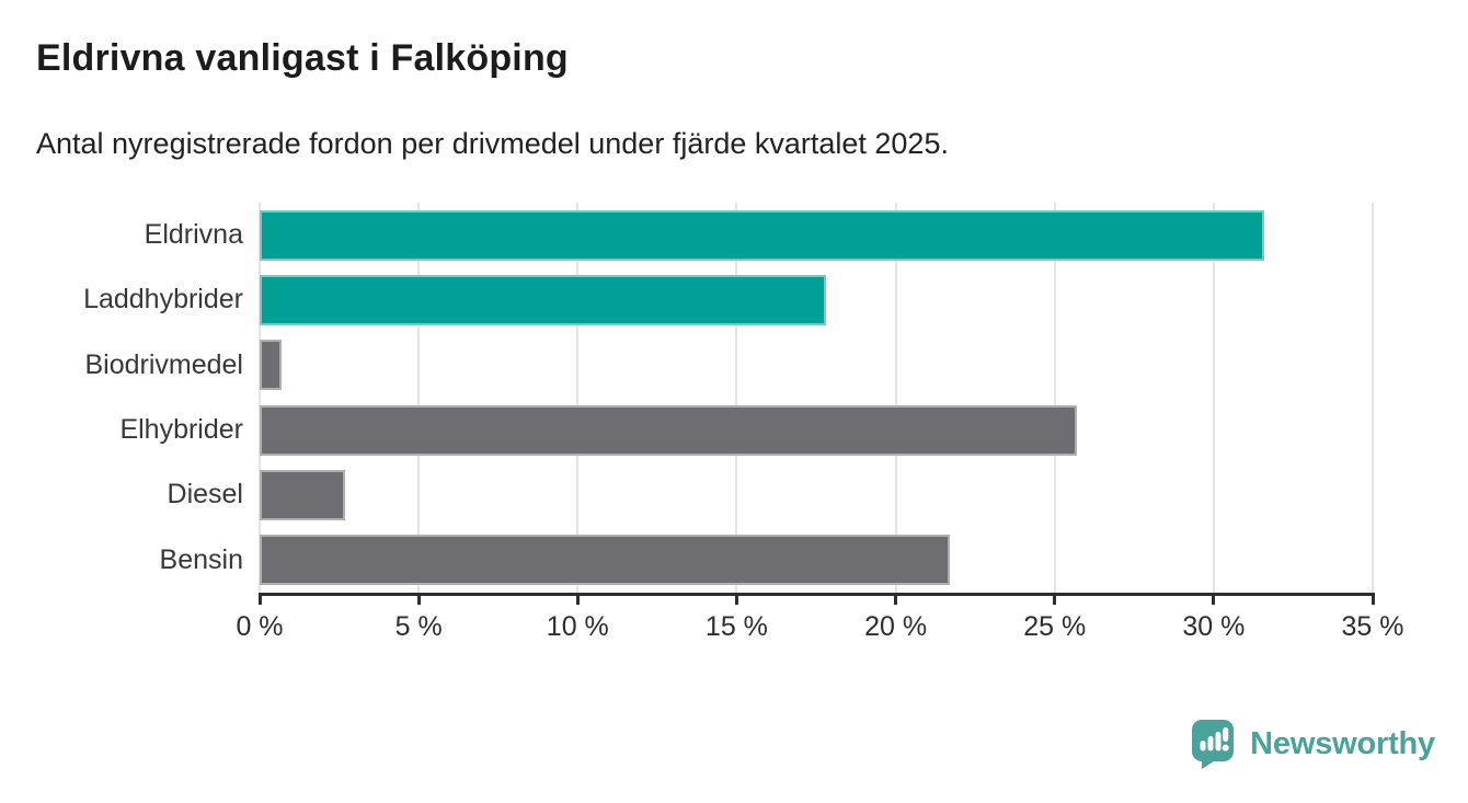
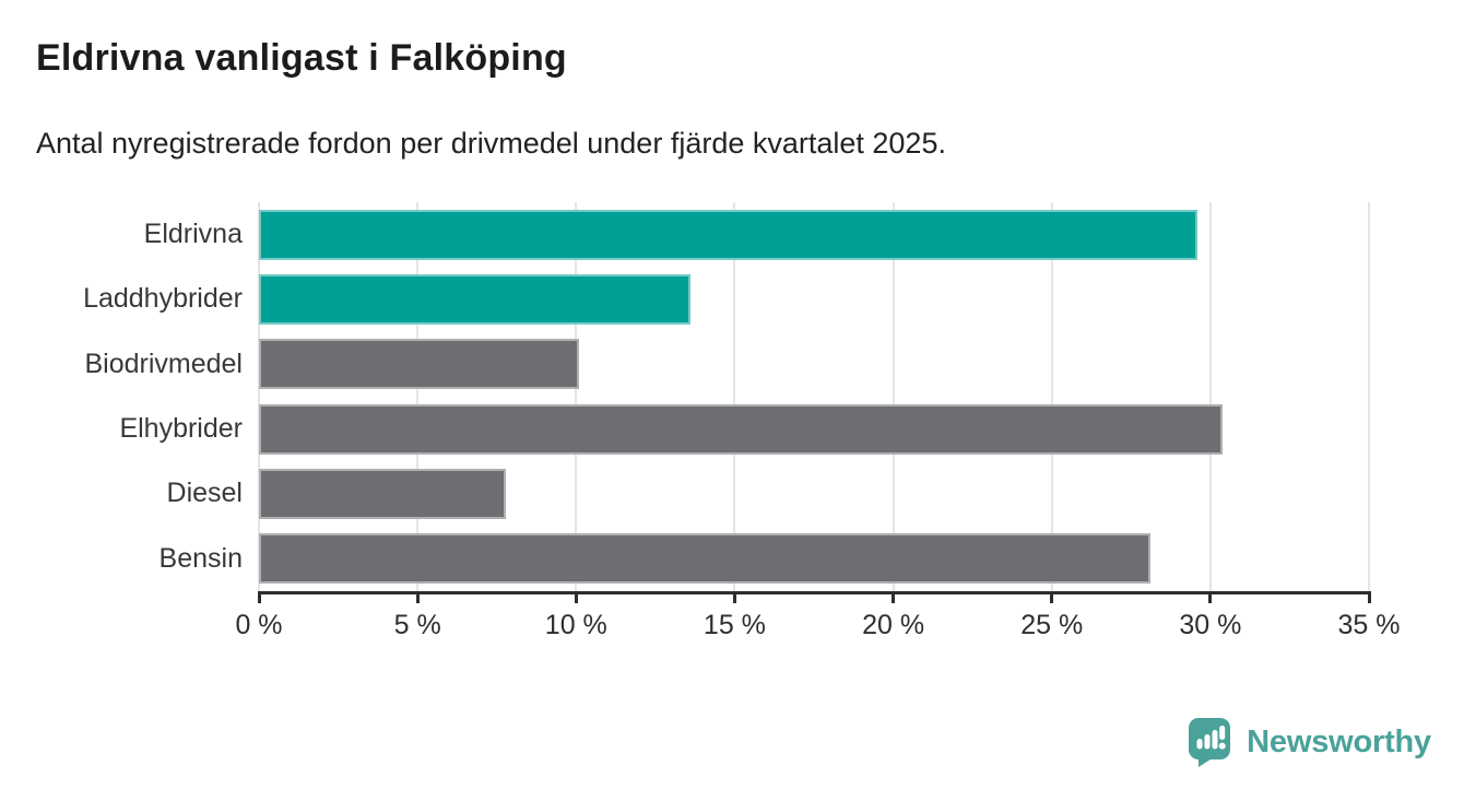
Eldrivna: 31.6% -> 29.6%
Laddhybrider: 17.8% -> 13.6%
Biodrivmedel: 0.7% -> 10.1%
Elhybrider: 25.7% -> 30.4%
Diesel: 2.7% -> 7.8%
Bensin: 21.7% -> 28.1%
